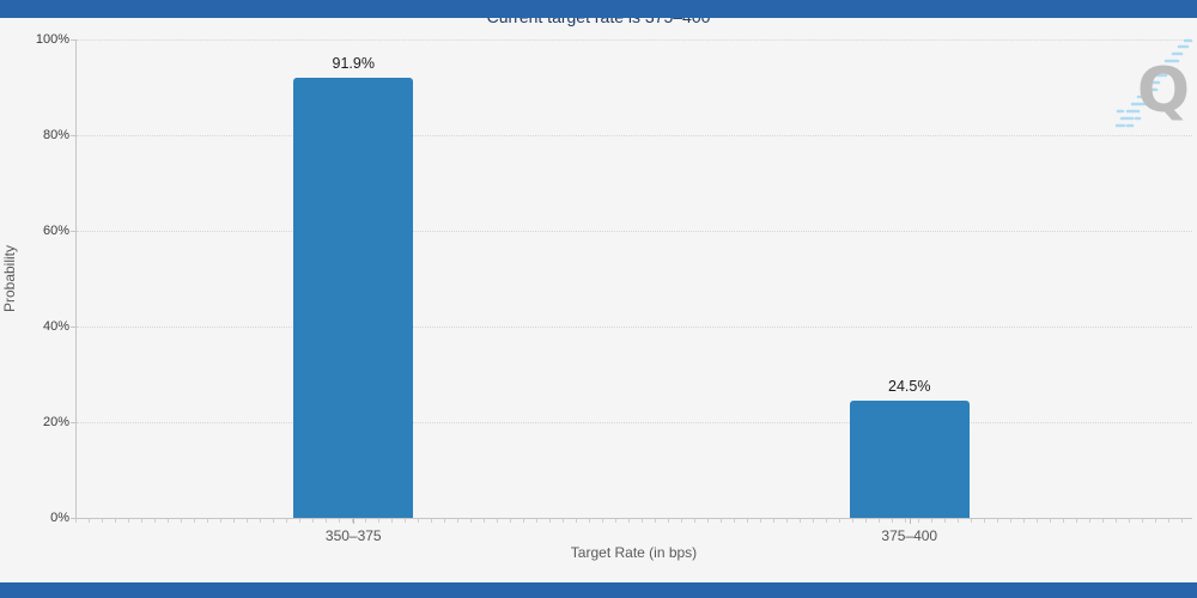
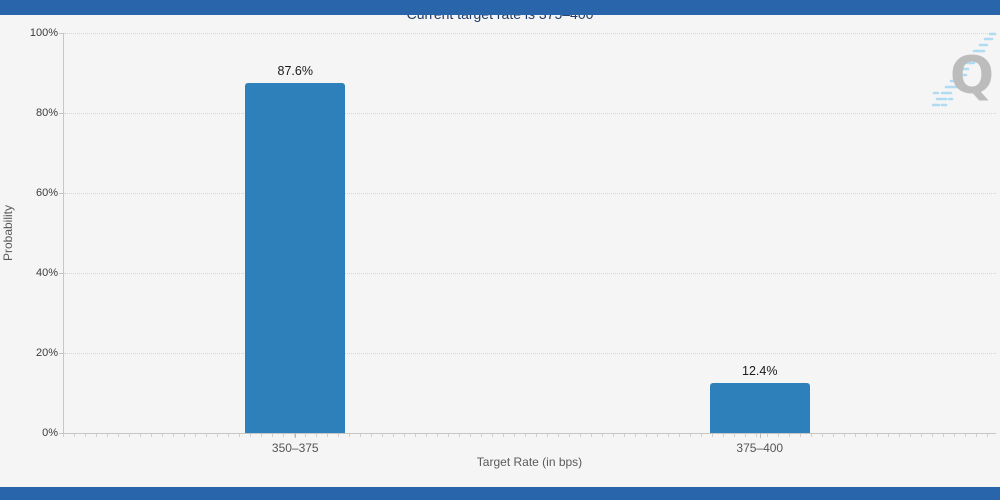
350–375: 91.9% -> 87.6%
375–400: 24.5% -> 12.4%
